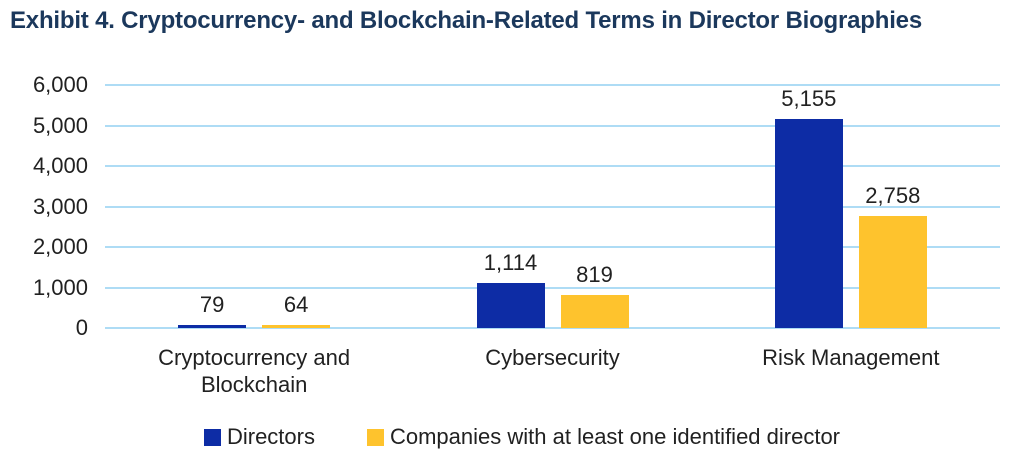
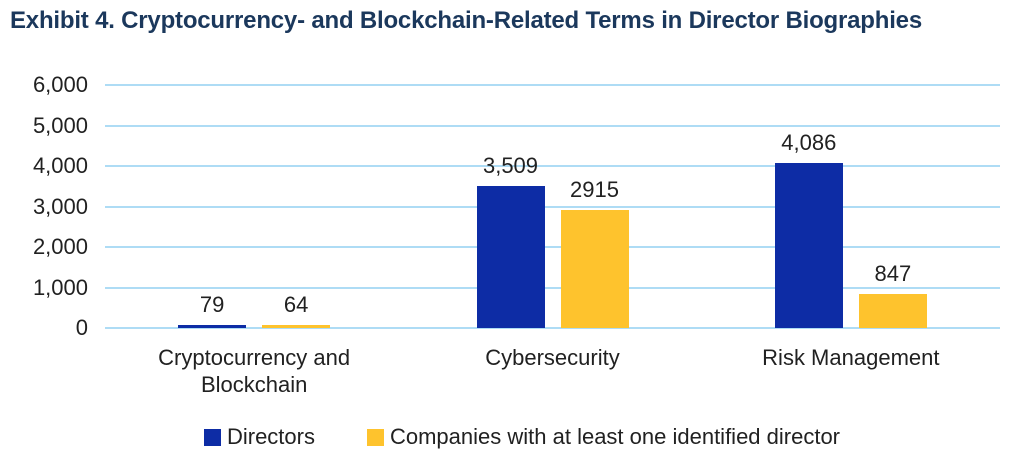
Directors/Cybersecurity: 1,114 -> 3,509
Companies with at least one identified director/Cybersecurity: 819 -> 2915
Directors/Risk Management: 5,155 -> 4,086
Companies with at least one identified director/Risk Management: 2,758 -> 847
